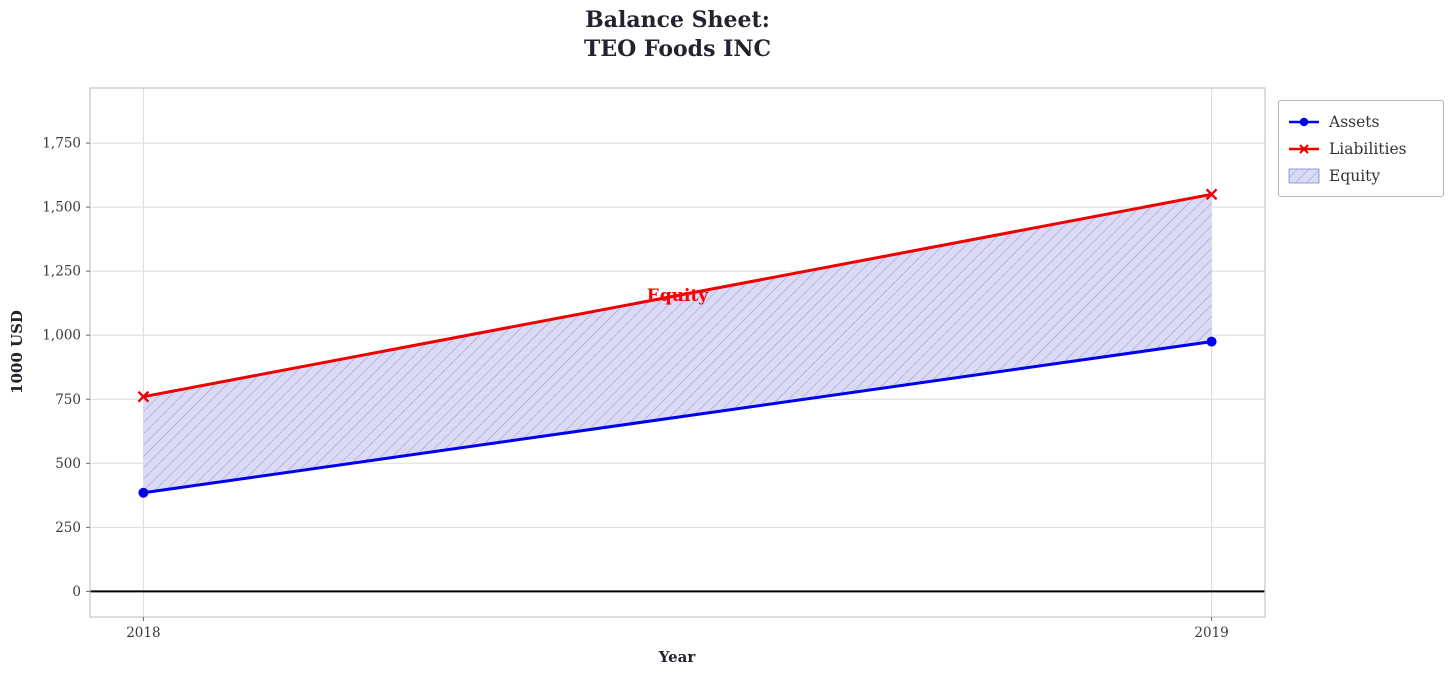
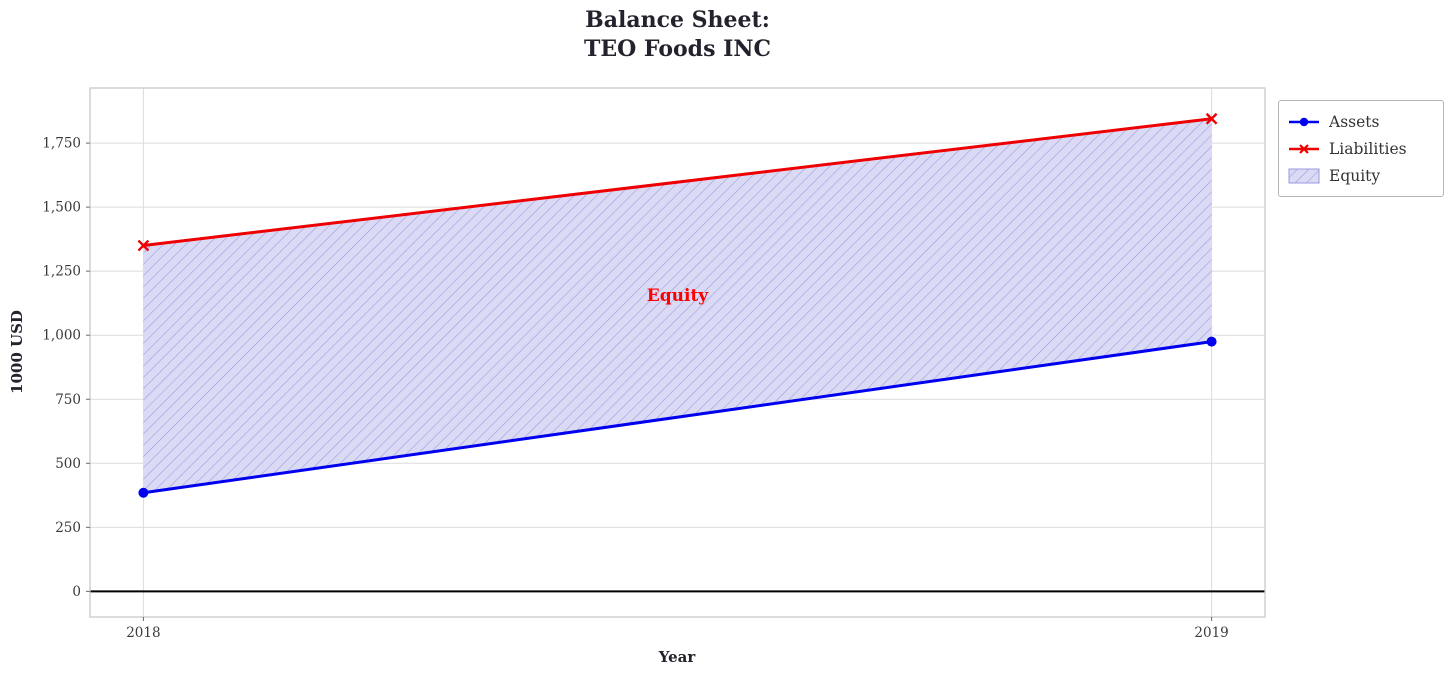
Liabilities/2018: 760 -> 1350
Liabilities/2019: 1550 -> 1840
